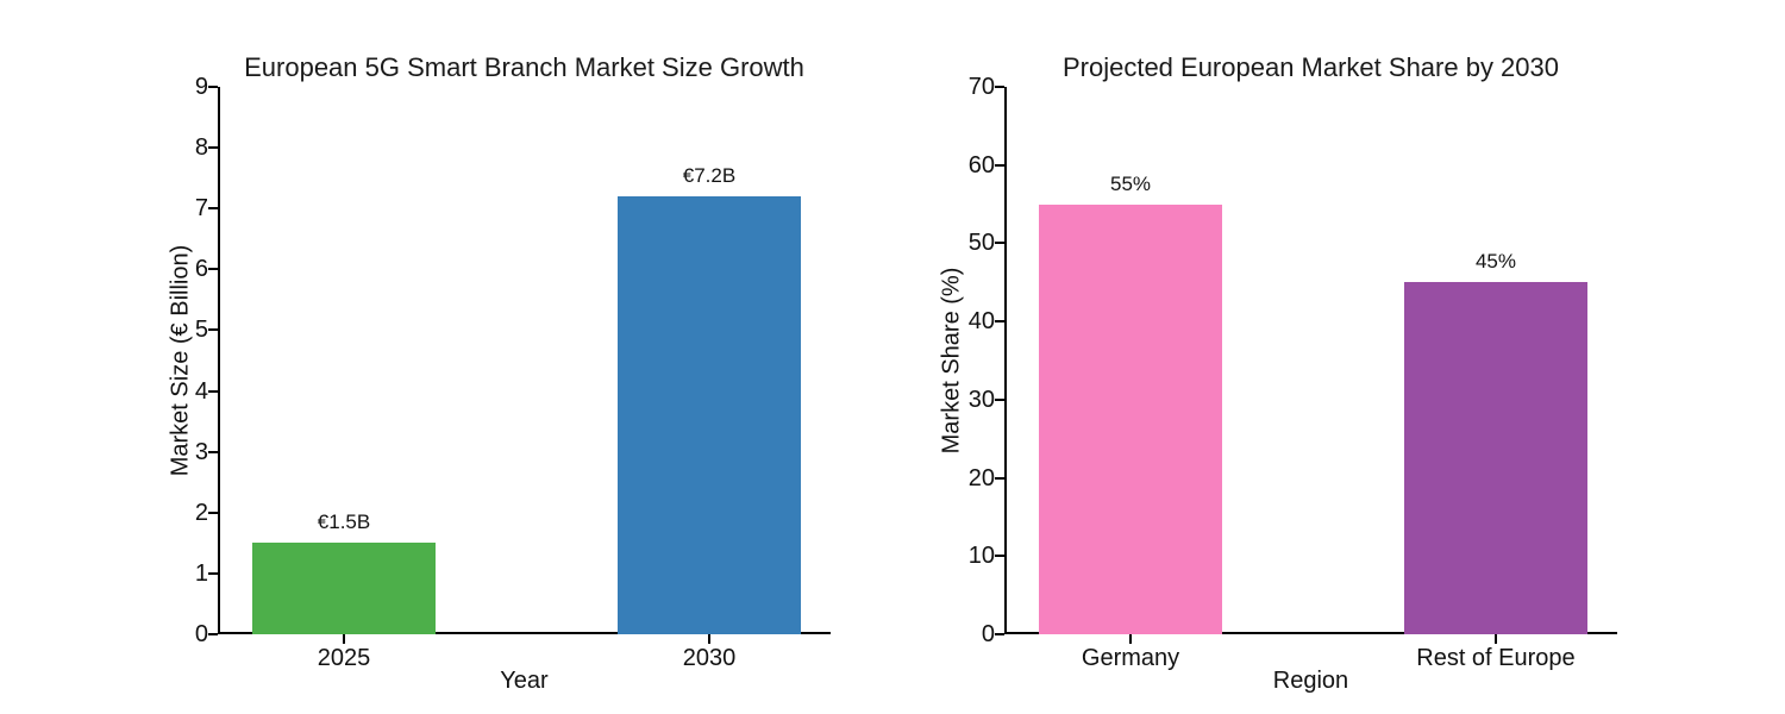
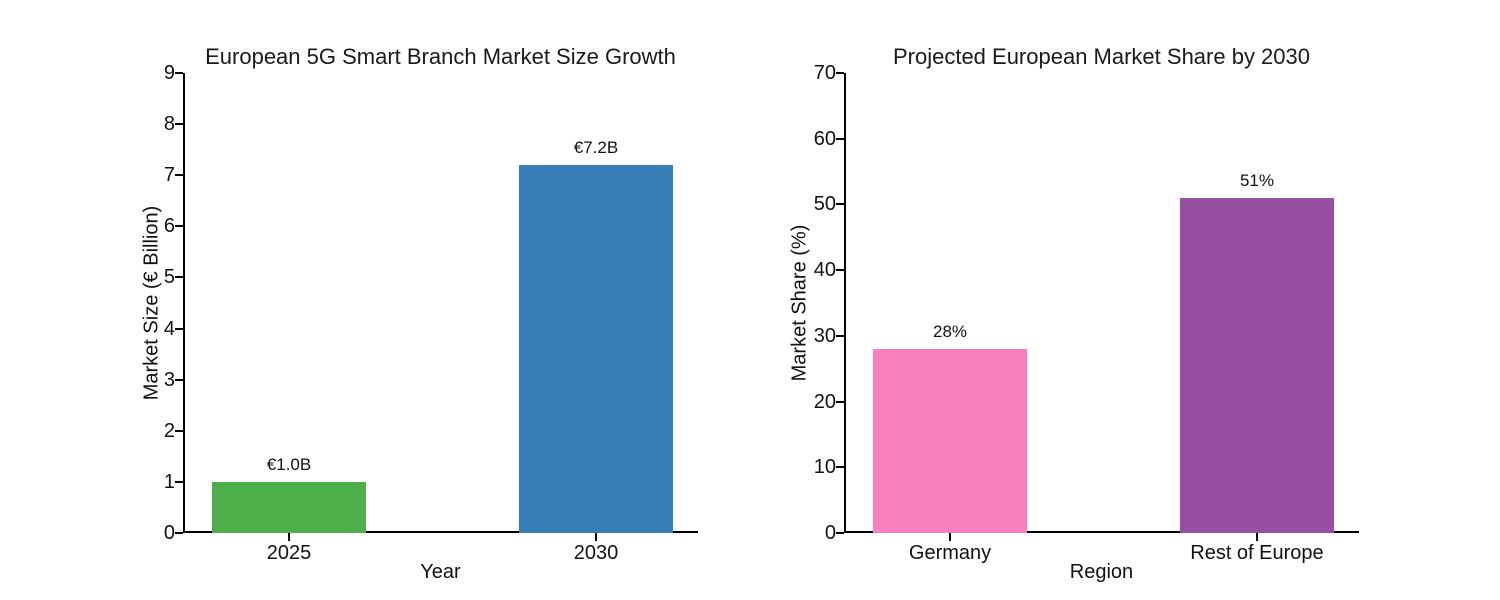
European 5G Smart Branch Market Size Growth/2025: €1.5B -> €1.0B
Projected European Market Share by 2030/Germany: 55% -> 28%
Projected European Market Share by 2030/Rest of Europe: 45% -> 51%
